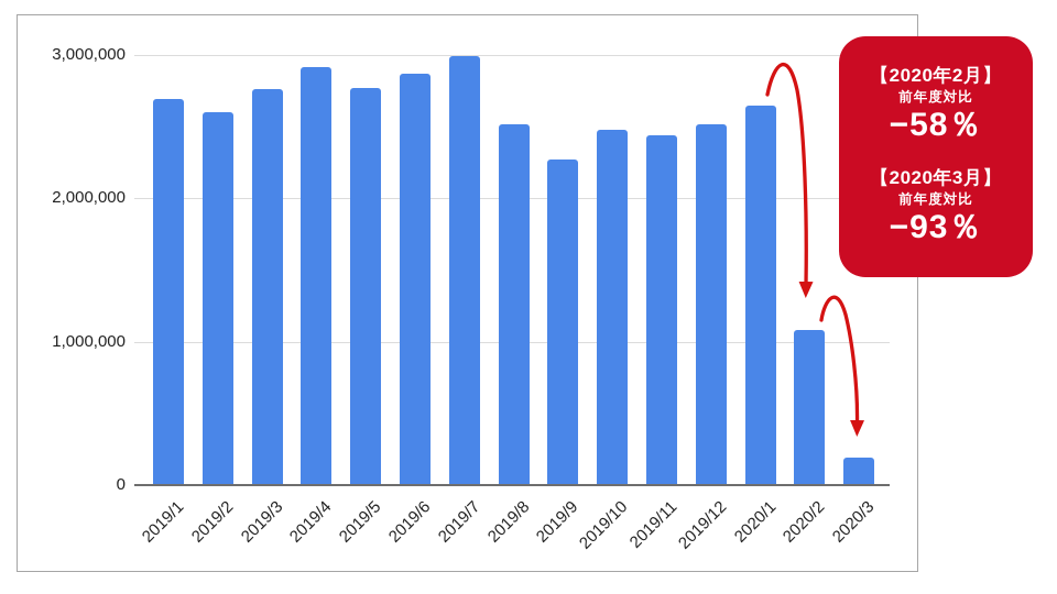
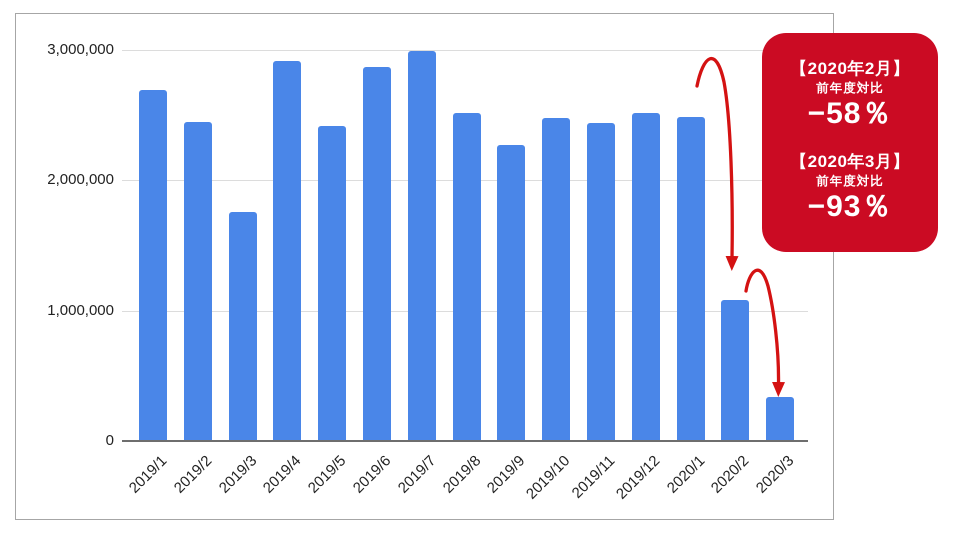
2019/2: 2600000 -> 2450000
2019/3: 2760000 -> 1760000
2019/5: 2770000 -> 2420000
2020/1: 2650000 -> 2490000
2020/3: 190000 -> 340000
